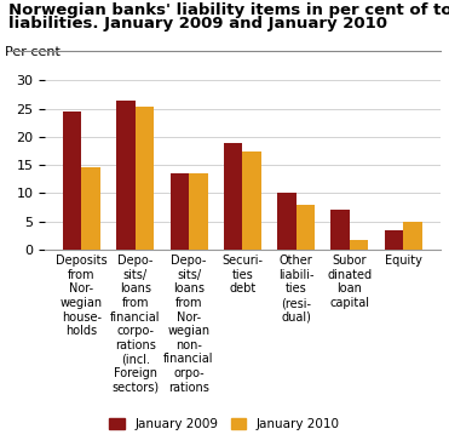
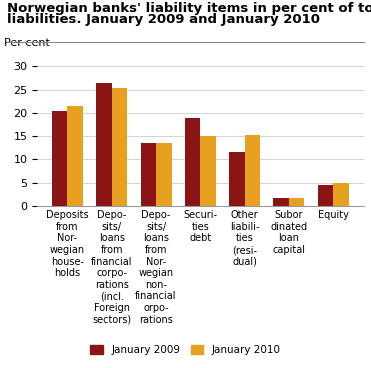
January 2009/Deposits from Nor- wegian house- holds: 24.5 -> 20.3
January 2010/Deposits from Nor- wegian house- holds: 14.5 -> 21.4
January 2010/Securi- ties debt: 17.5 -> 15.0
January 2009/Other liabili- ties (resi- dual): 10.0 -> 11.7
January 2010/Other liabili- ties (resi- dual): 8.0 -> 15.2
January 2009/Subor dinated loan capital: 7.0 -> 1.8
January 2009/Equity: 3.5 -> 4.6
